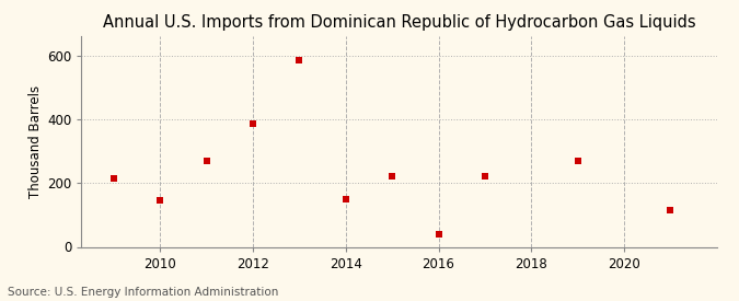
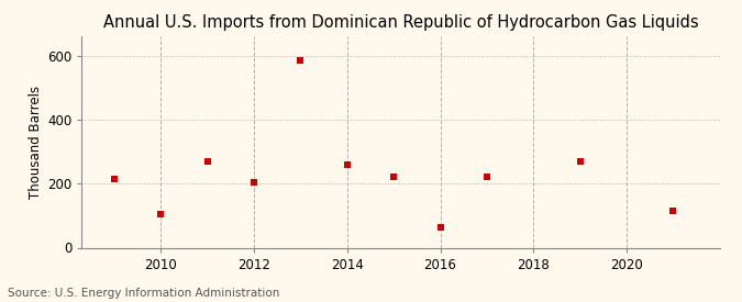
2010: 145 -> 105
2012: 385 -> 205
2014: 150 -> 260
2016: 40 -> 65
